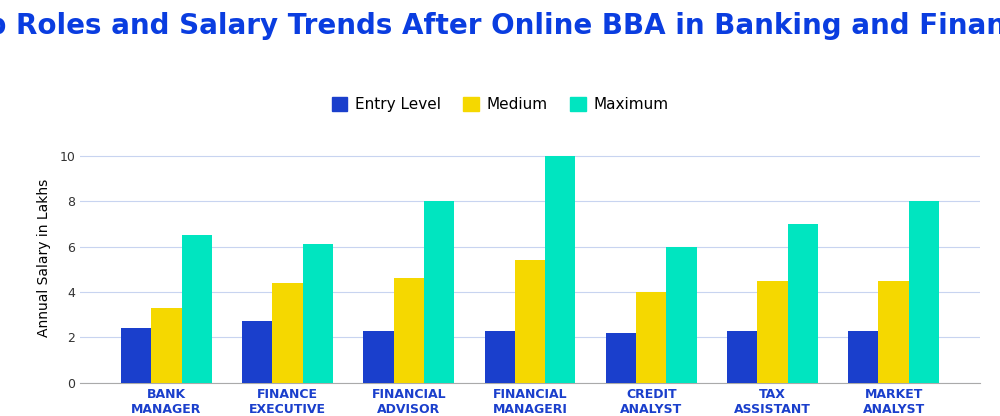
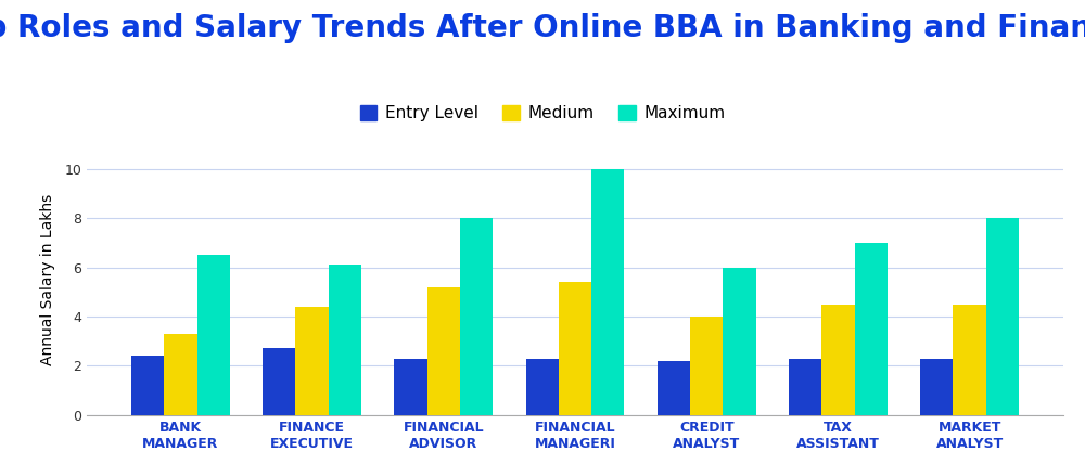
Medium/FINANCIAL ADVISOR: 4.6 -> 5.2
